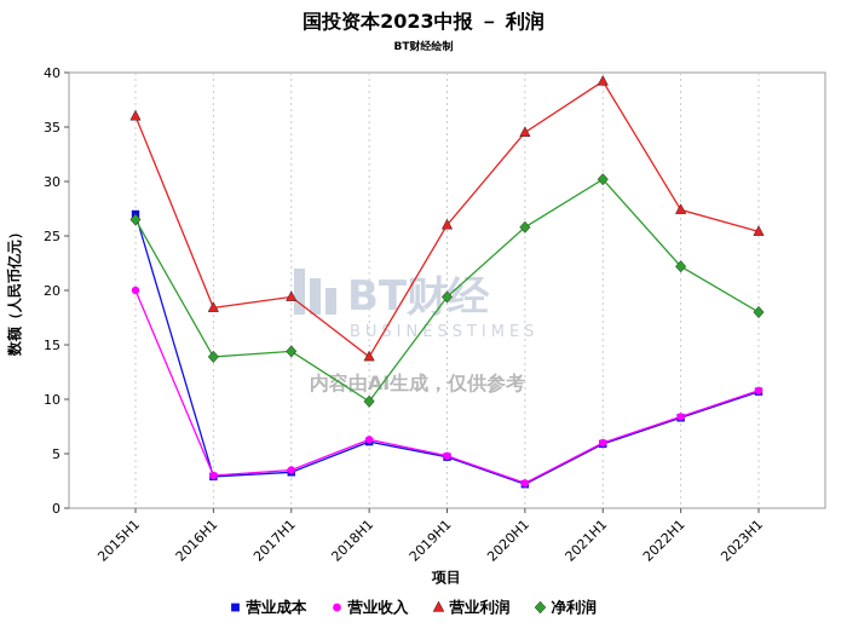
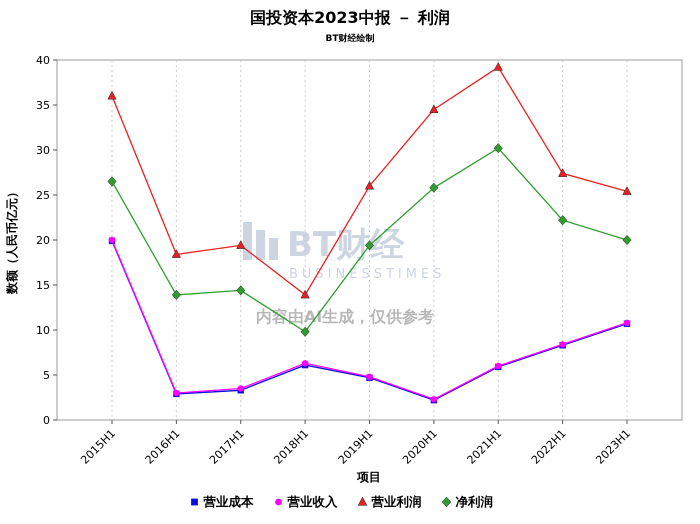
营业成本/2015H1: 27 -> 20
净利润/2023H1: 18 -> 20
